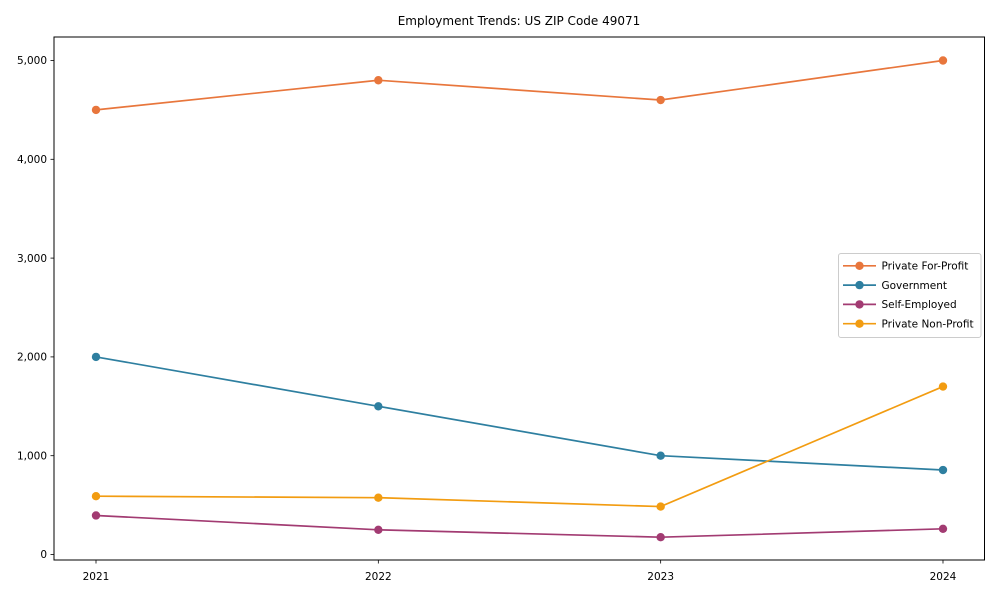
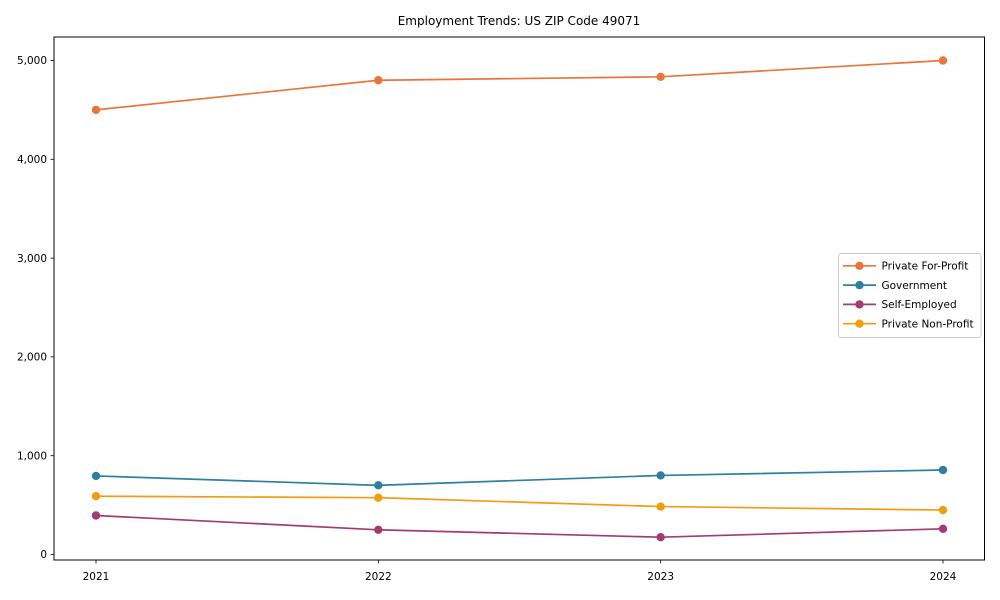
Government/2021: 2000 -> 800
Government/2022: 1500 -> 700
Private For-Profit/2023: 4600 -> 4800
Government/2023: 1000 -> 800
Private Non-Profit/2024: 1700 -> 400
